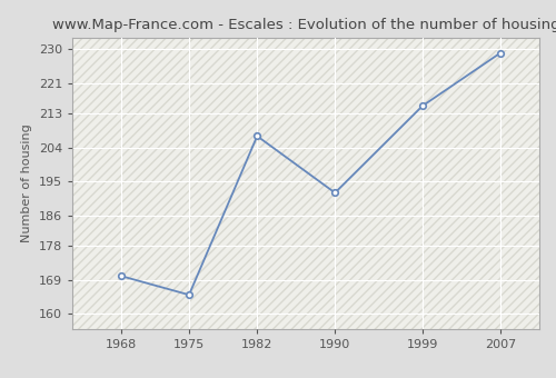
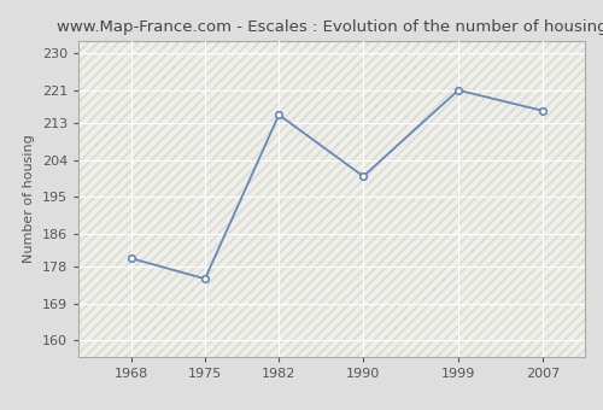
1968: 170 -> 180
1975: 165 -> 175
1982: 207 -> 215
1990: 192 -> 200
1999: 215 -> 221
2007: 229 -> 216
